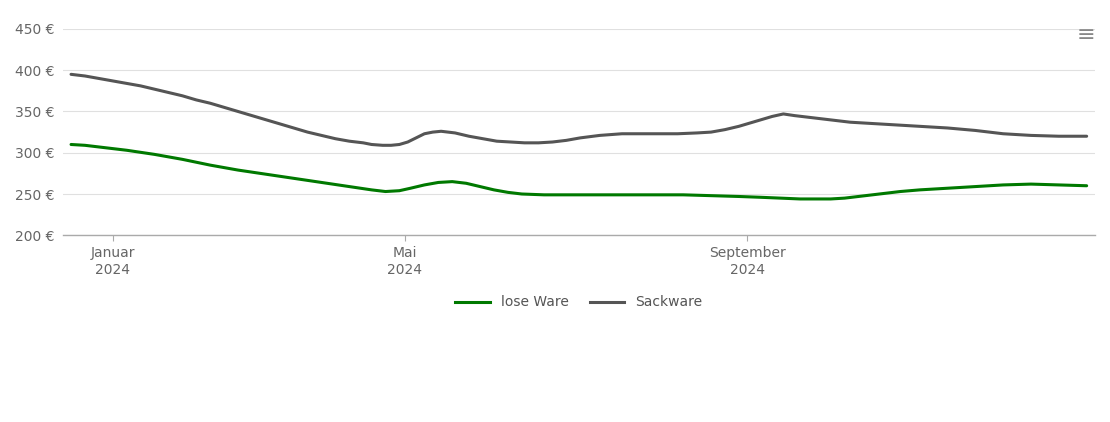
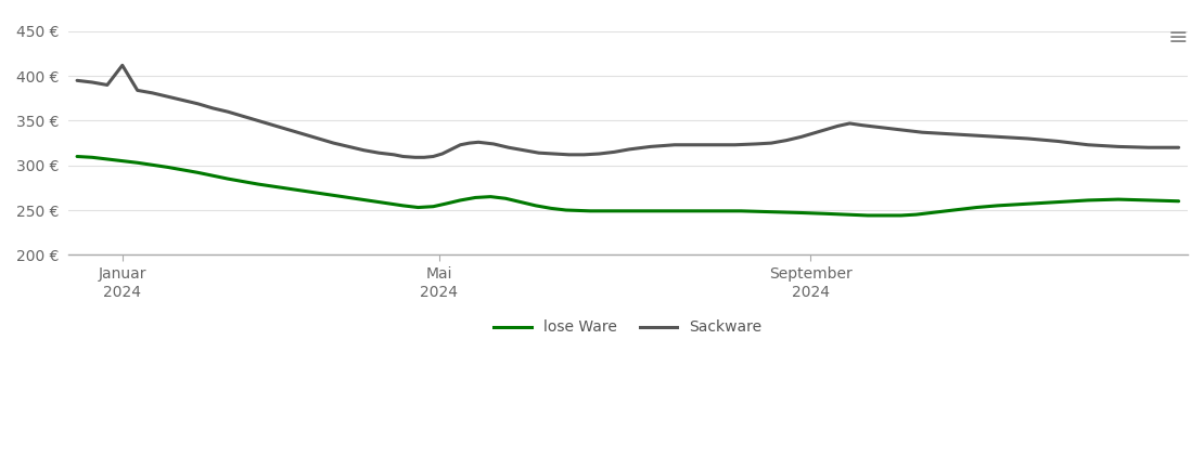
Sackware/Januar 2024: 387 € -> 412 €
